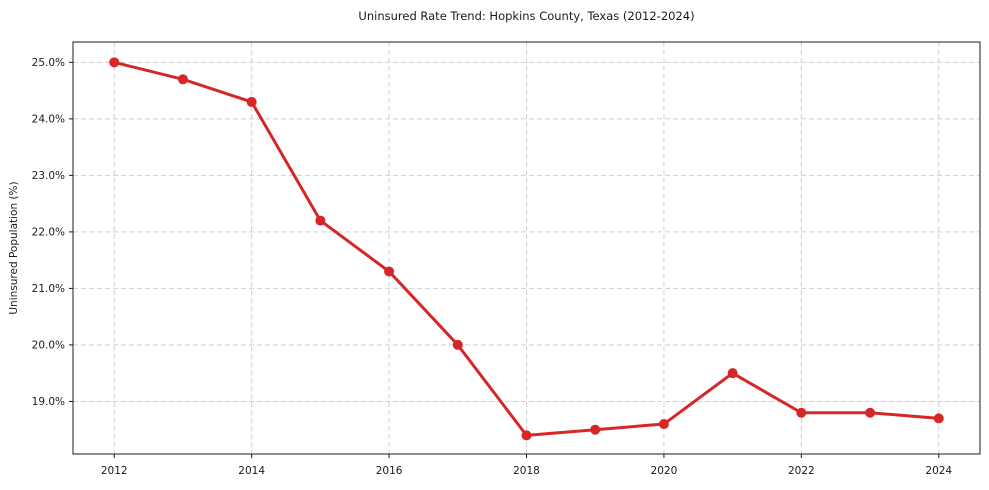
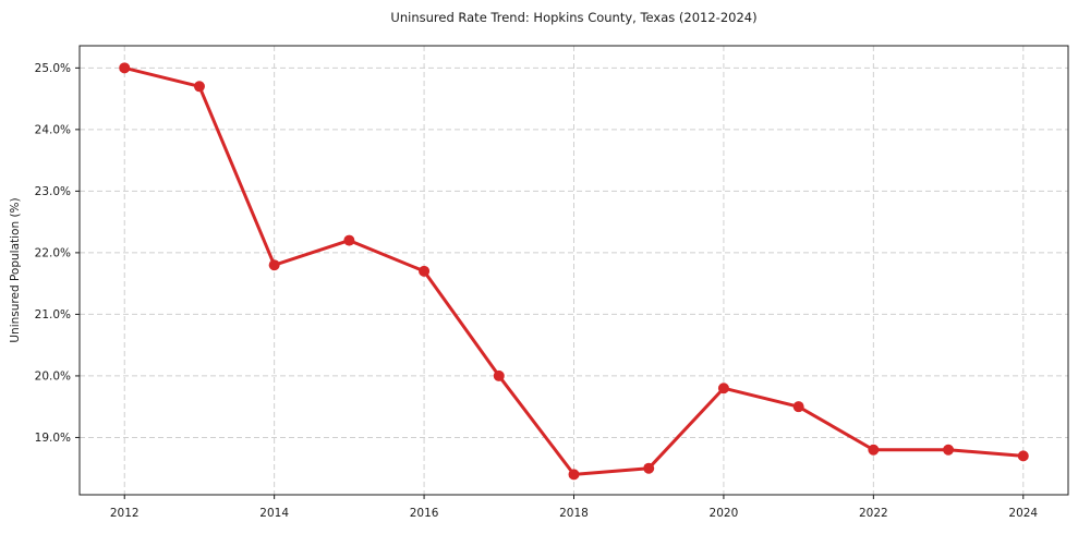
2014: 24.3% -> 21.8%
2016: 21.3% -> 21.7%
2020: 18.6% -> 19.8%
